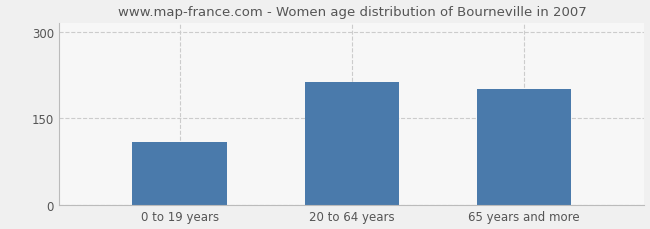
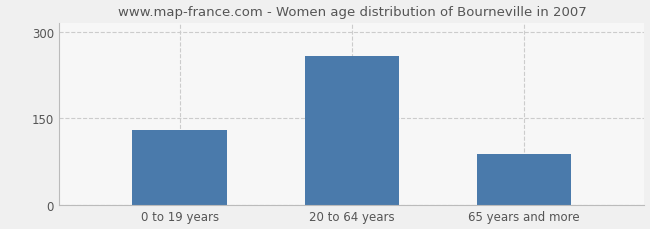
0 to 19 years: 108 -> 130
20 to 64 years: 212 -> 258
65 years and more: 200 -> 88
